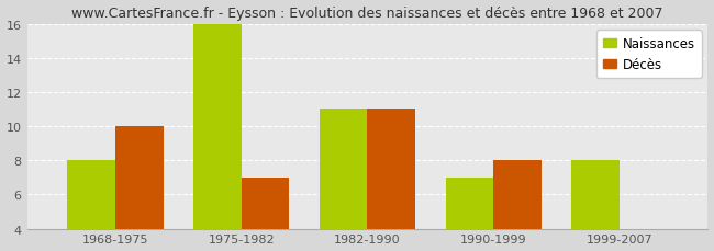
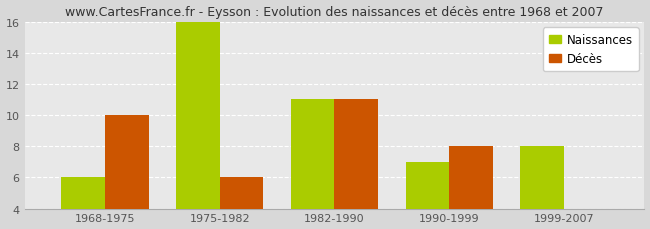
Naissances/1968-1975: 8 -> 6
Décès/1975-1982: 7 -> 6
